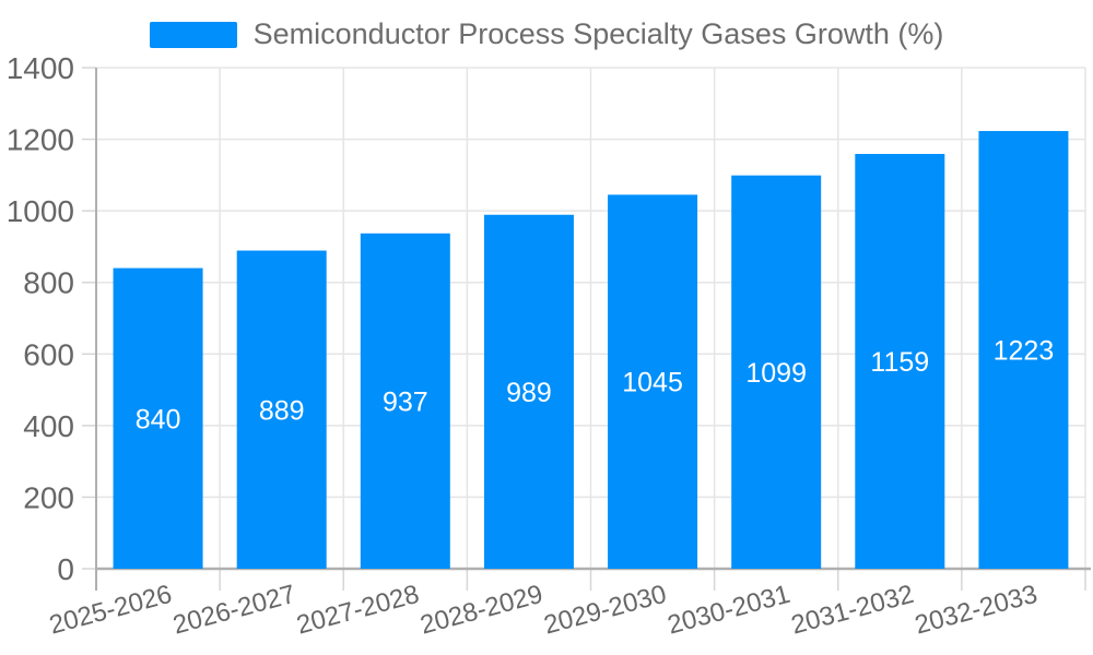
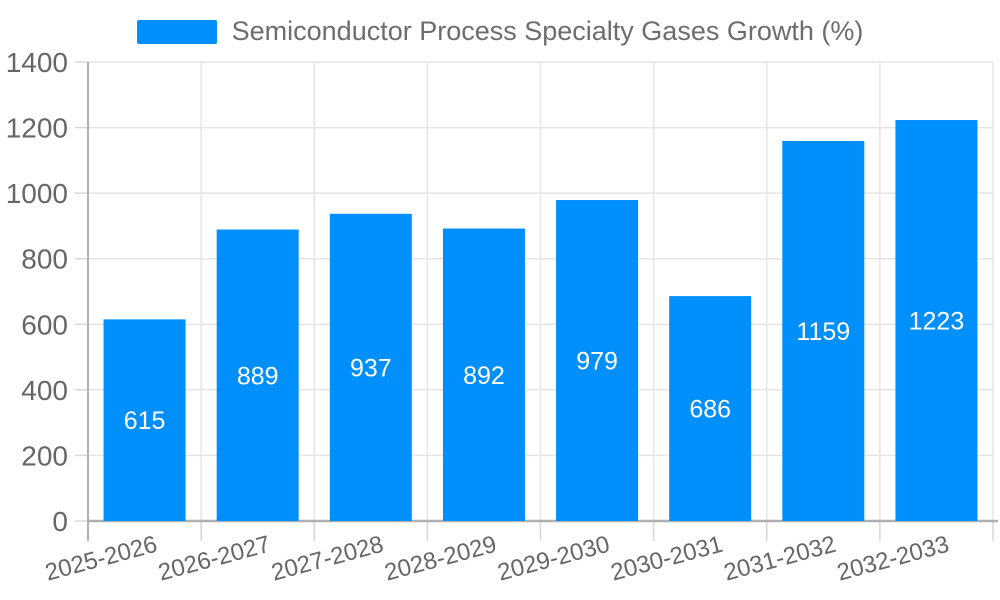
2025-2026: 840 -> 615
2028-2029: 989 -> 892
2029-2030: 1045 -> 979
2030-2031: 1099 -> 686
